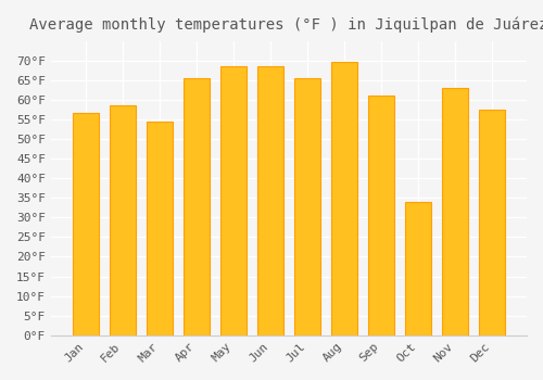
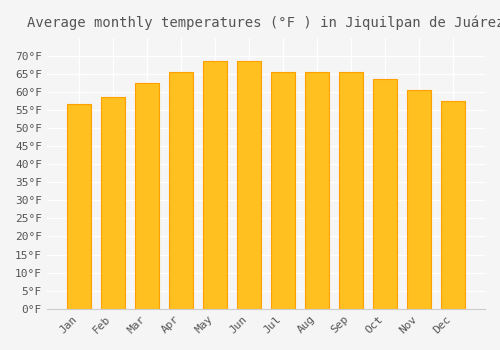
Mar: 54.5°F -> 62.5°F
Aug: 69.5°F -> 65.5°F
Sep: 61.0°F -> 65.5°F
Oct: 34.0°F -> 63.5°F
Nov: 63.0°F -> 60.5°F
